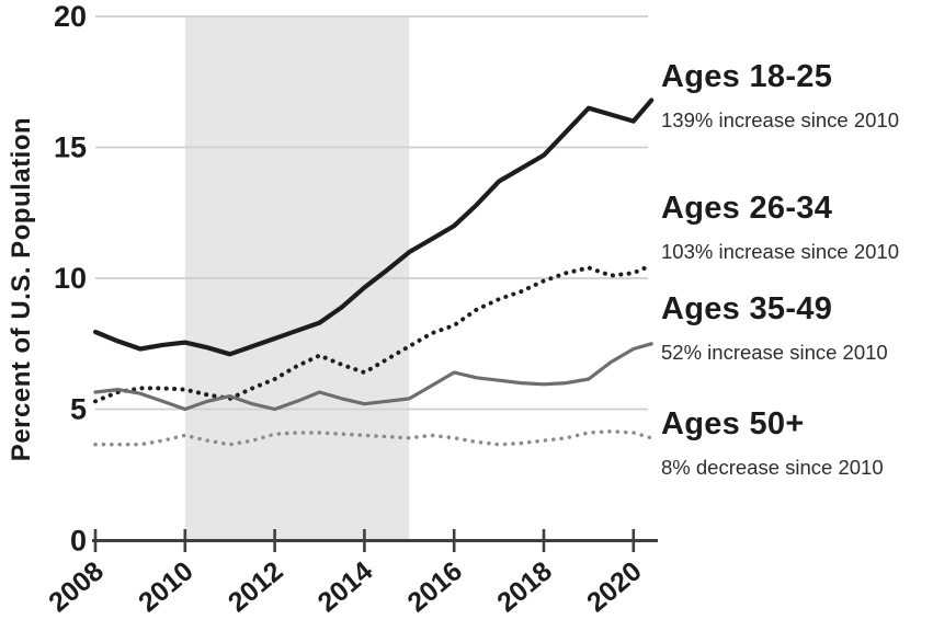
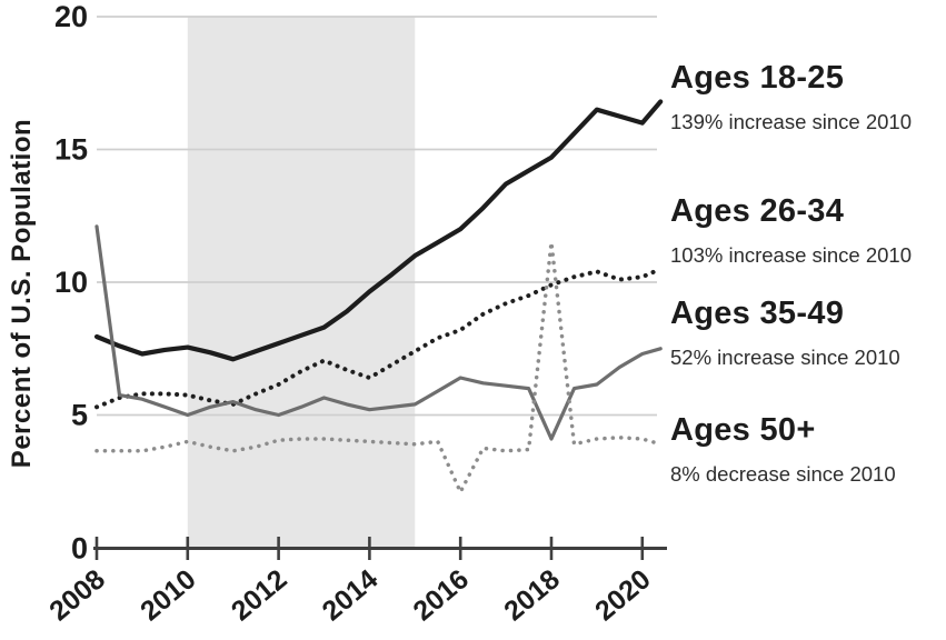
Ages 35-49/2008: 5.7 -> 12.1
Ages 50+/2016: 3.9 -> 2.1
Ages 35-49/2018: 6.0 -> 4.1
Ages 50+/2018: 3.8 -> 11.5
